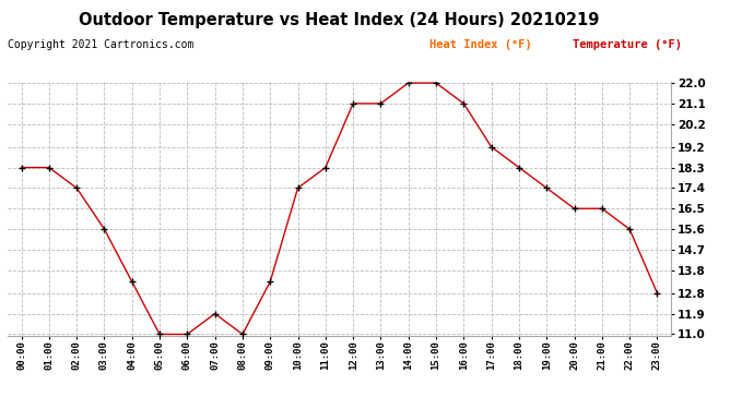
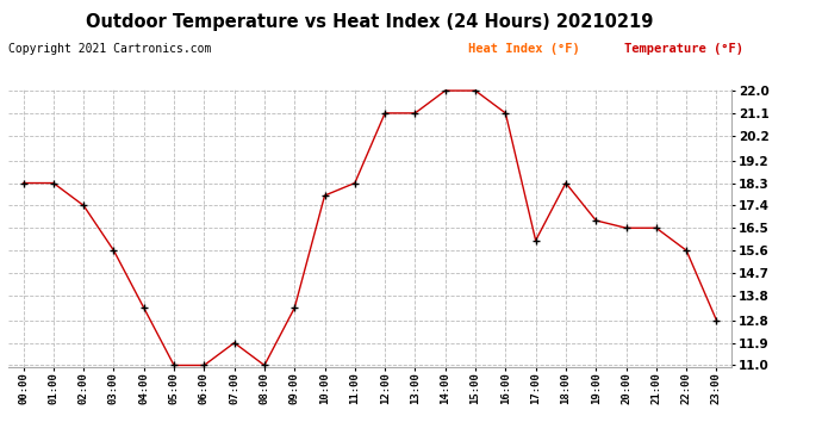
10:00: 17.4 -> 17.8
17:00: 19.2 -> 16.0
19:00: 17.4 -> 16.8
